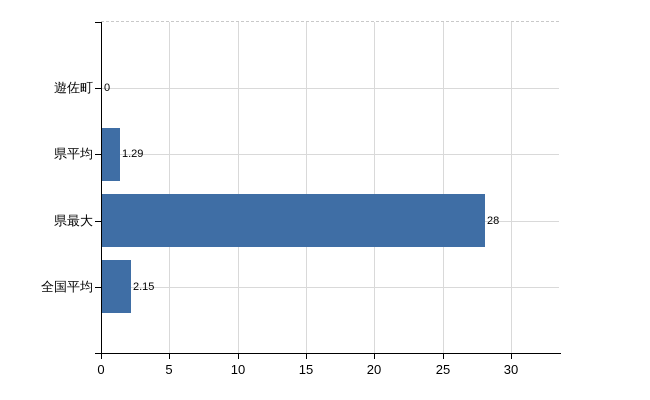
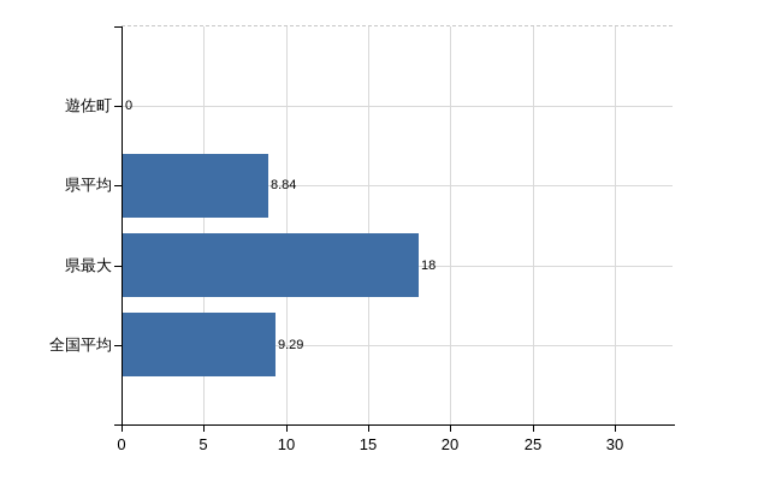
県平均: 1.29 -> 8.84
県最大: 28 -> 18
全国平均: 2.15 -> 9.29
